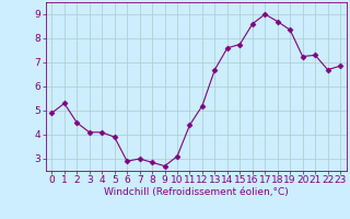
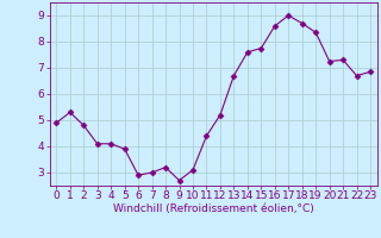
2: 4.50 -> 4.80
8: 2.85 -> 3.20
